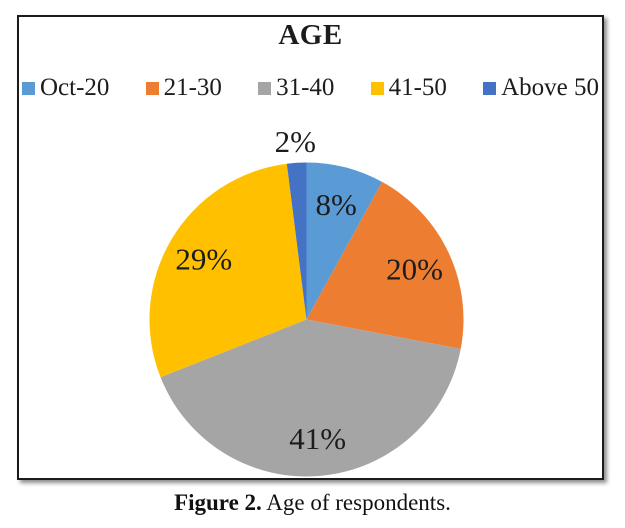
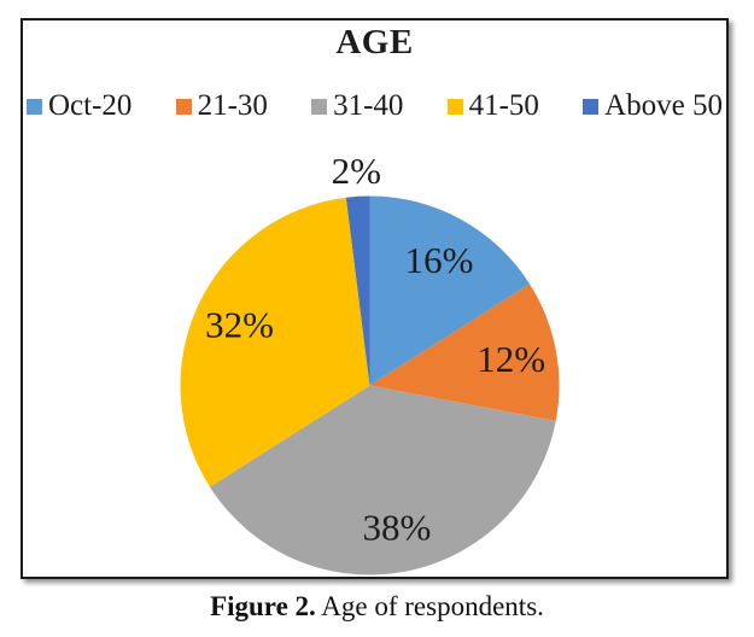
Oct-20: 8% -> 16%
21-30: 20% -> 12%
31-40: 41% -> 38%
41-50: 29% -> 32%
